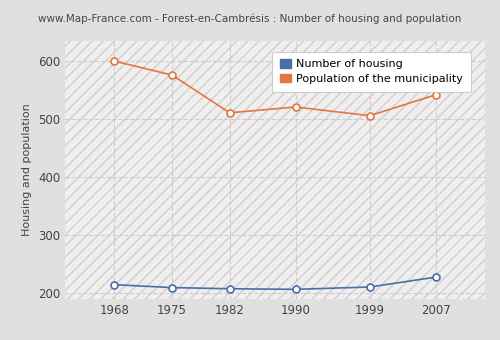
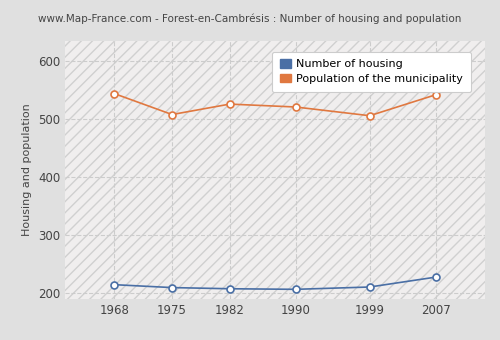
Population of the municipality/1968: 600 -> 544
Population of the municipality/1975: 576 -> 508
Population of the municipality/1982: 511 -> 526
